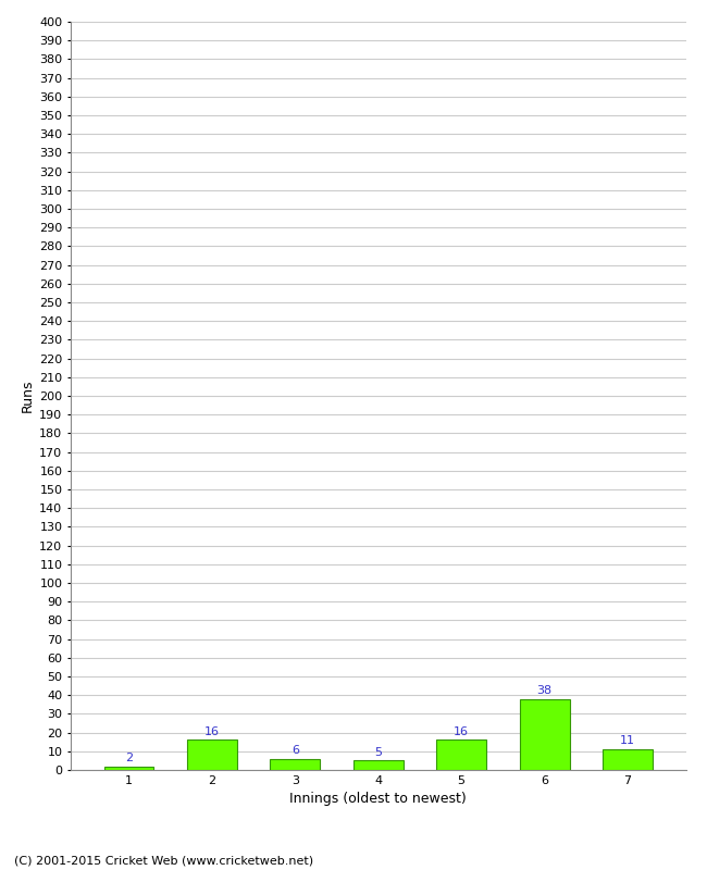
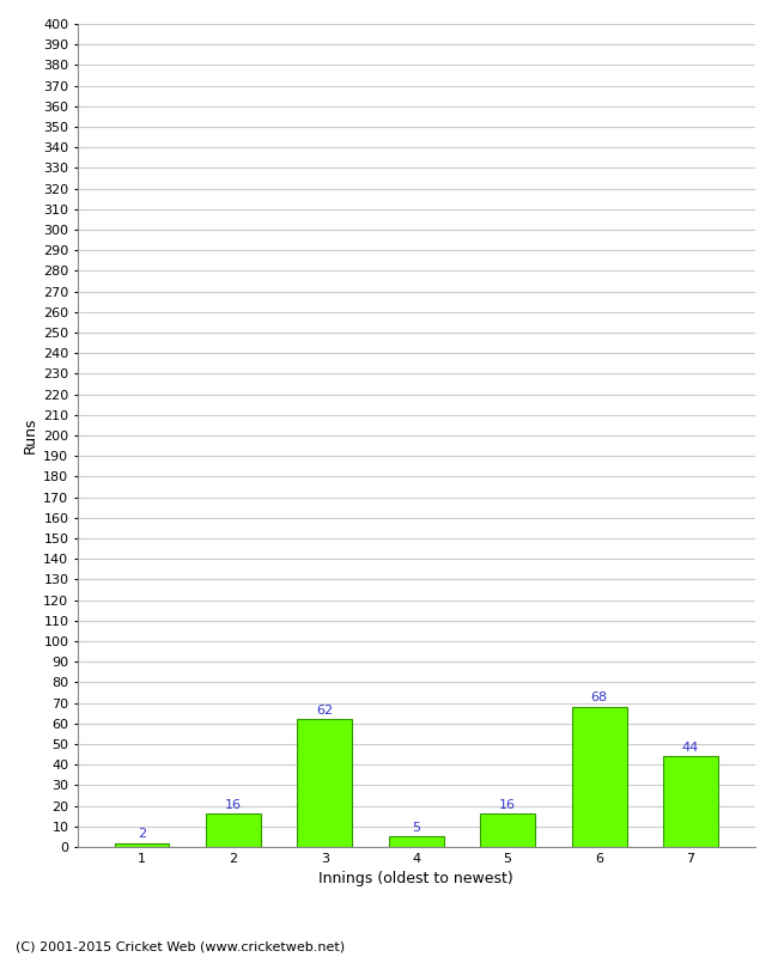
3: 6 -> 62
6: 38 -> 68
7: 11 -> 44
